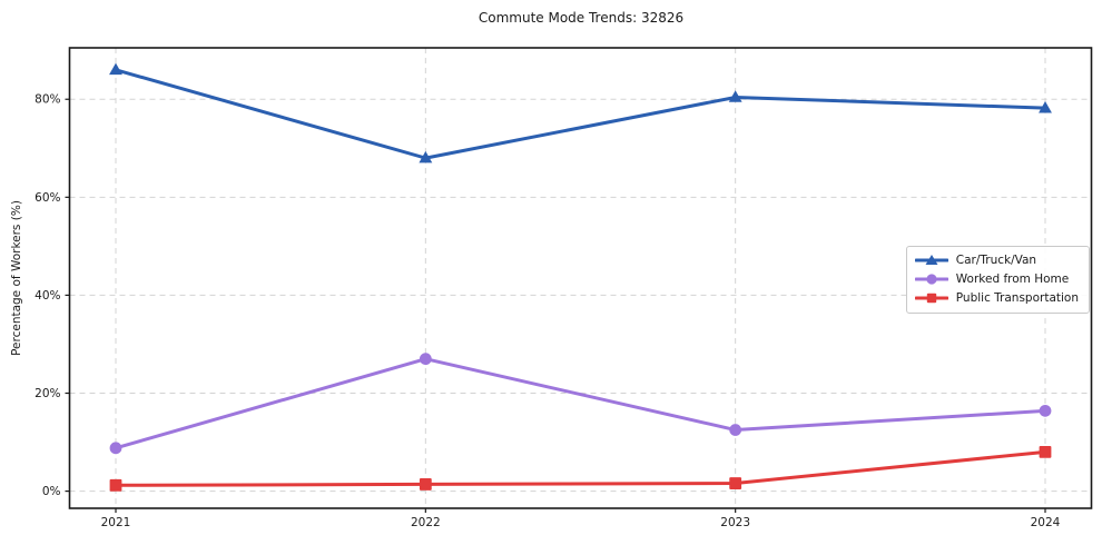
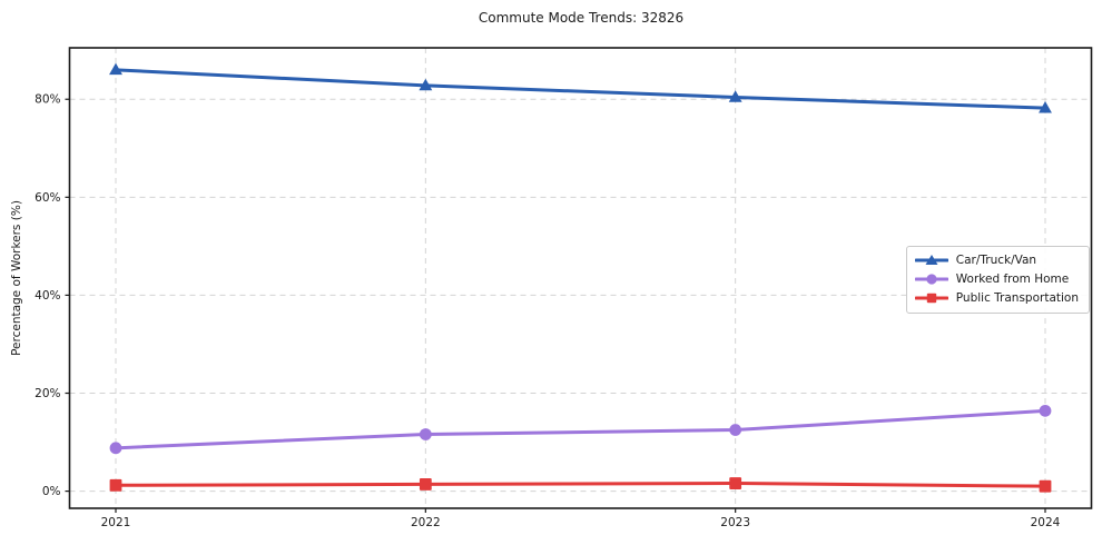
Car/Truck/Van/2022: 68% -> 83%
Worked from Home/2022: 27% -> 12%
Public Transportation/2024: 8% -> 1%
